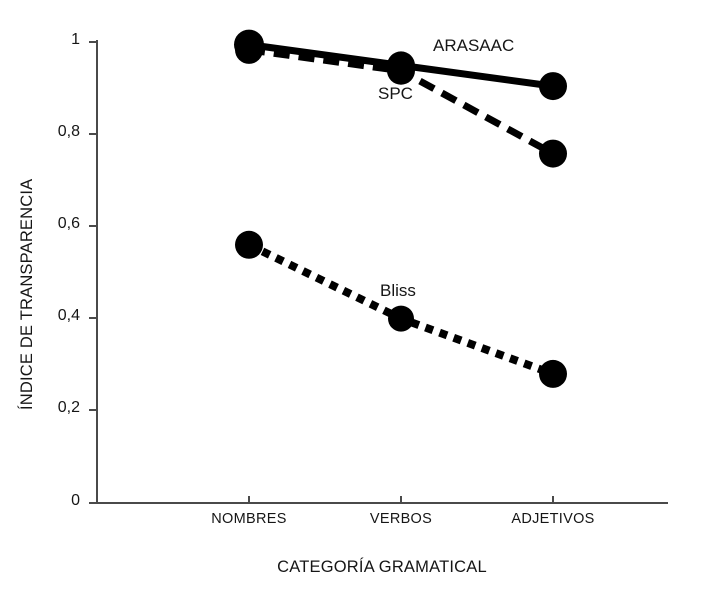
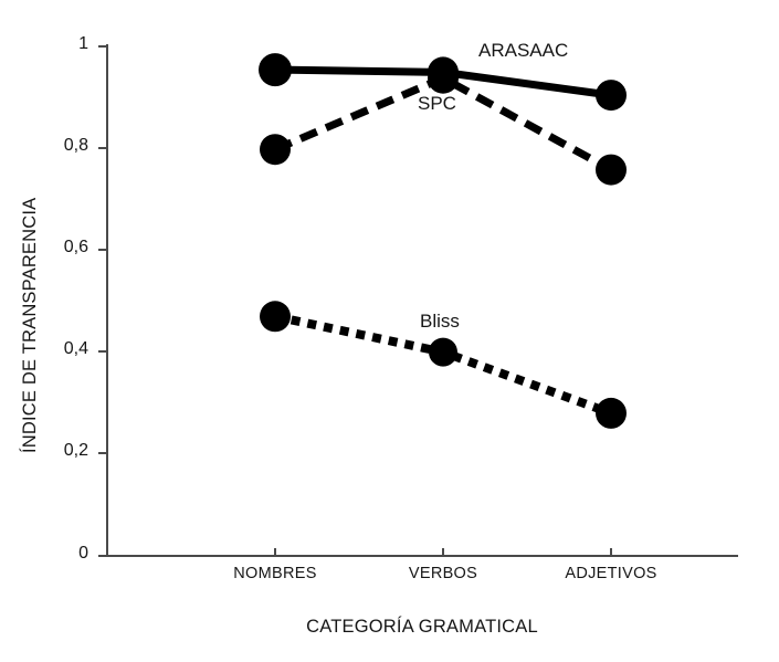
ARASAAC/NOMBRES: 0,99 -> 0,95
SPC/NOMBRES: 0,98 -> 0,80
Bliss/NOMBRES: 0,56 -> 0,47
